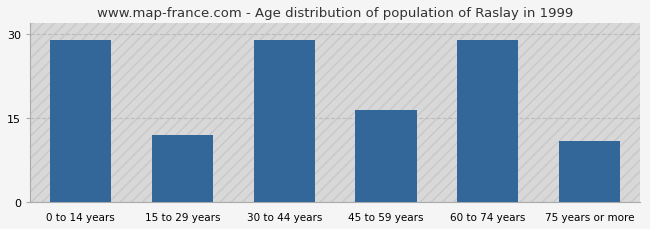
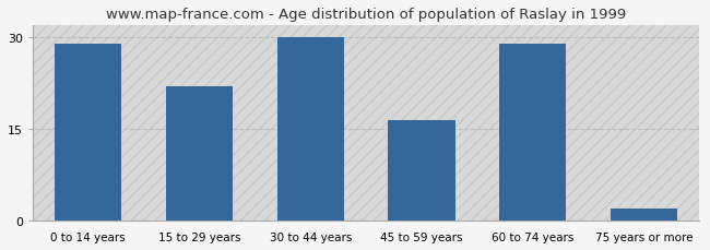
15 to 29 years: 12.0 -> 22.0
30 to 44 years: 29.0 -> 30.0
75 years or more: 11.0 -> 2.0
